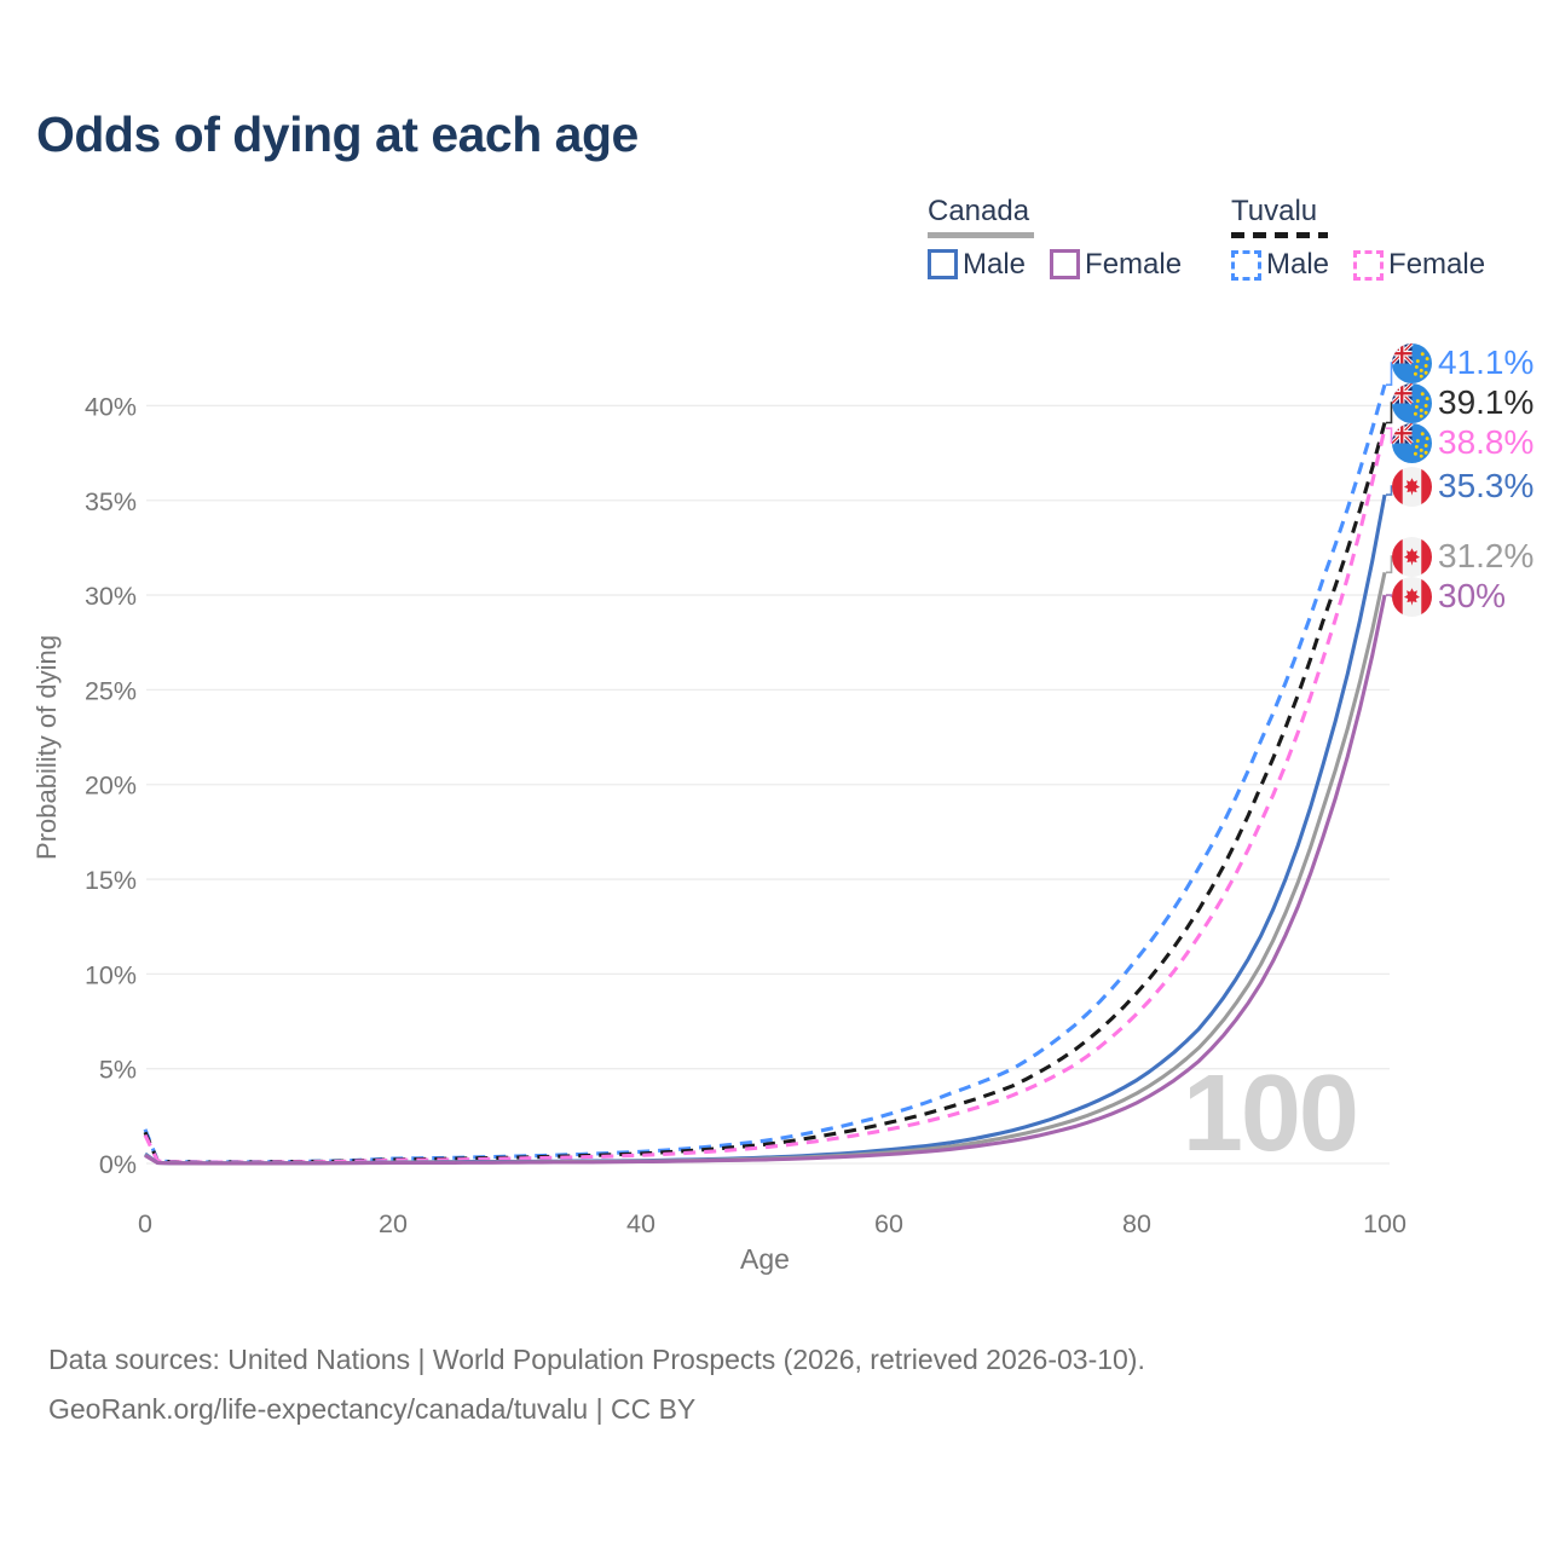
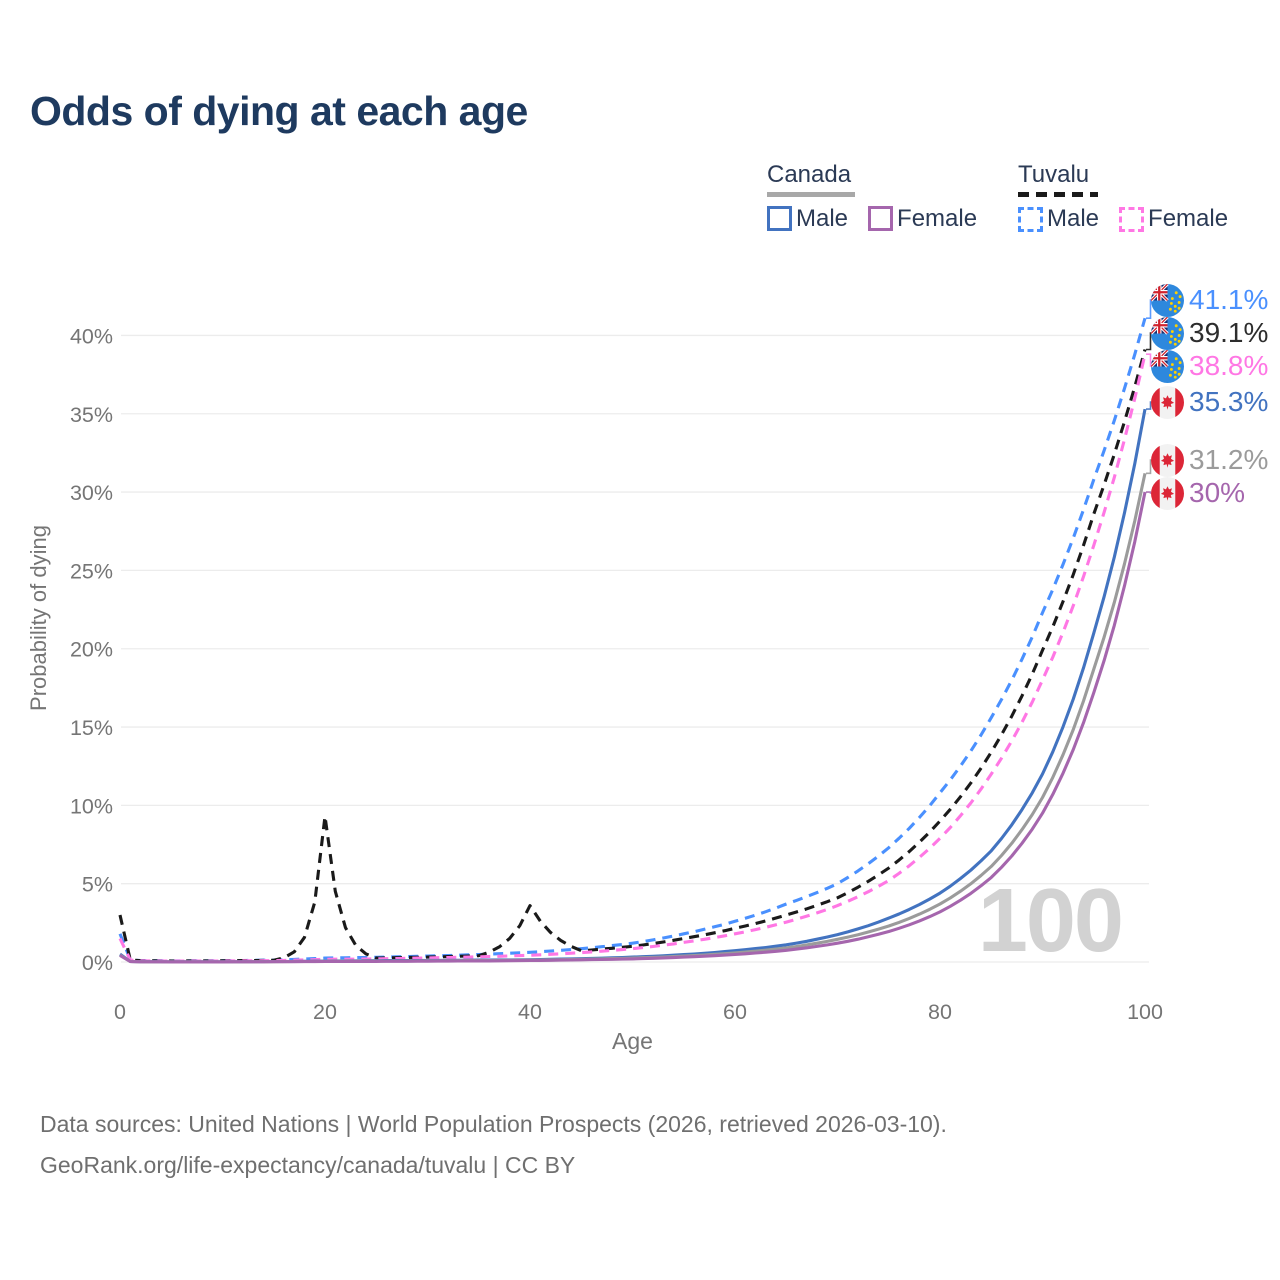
Tuvalu/0: 1.6% -> 3.0%
Tuvalu/20: 0.2% -> 9.3%
Tuvalu/40: 0.5% -> 3.6%
